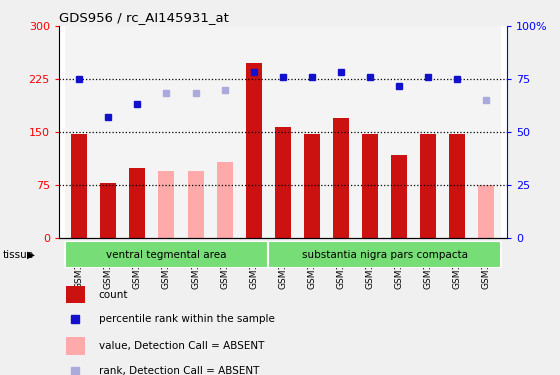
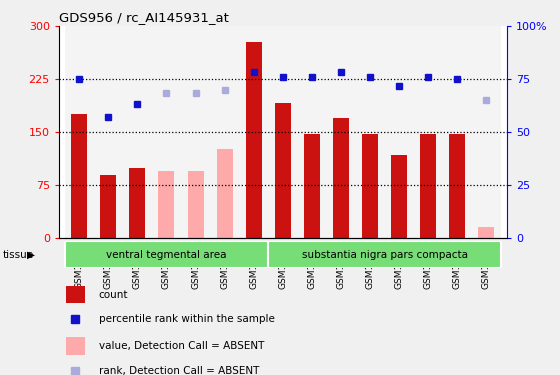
GSM19329: 148 -> 176
GSM19331: 78 -> 90
GSM19339: 108 -> 126
GSM19341: 248 -> 278
GSM19312: 158 -> 192
GSM19327: 75 -> 16
